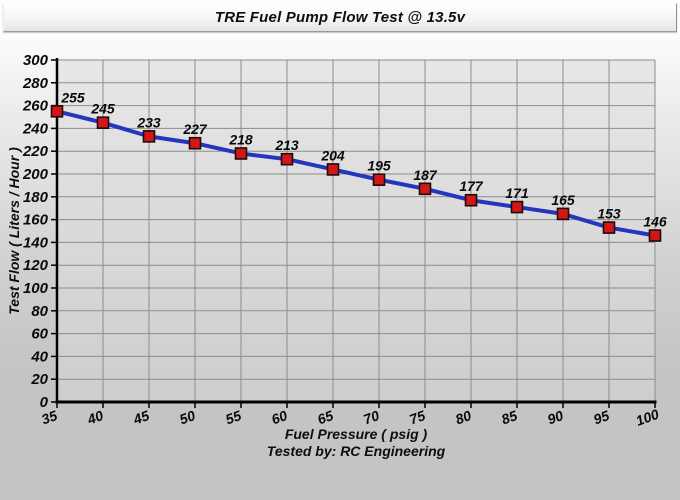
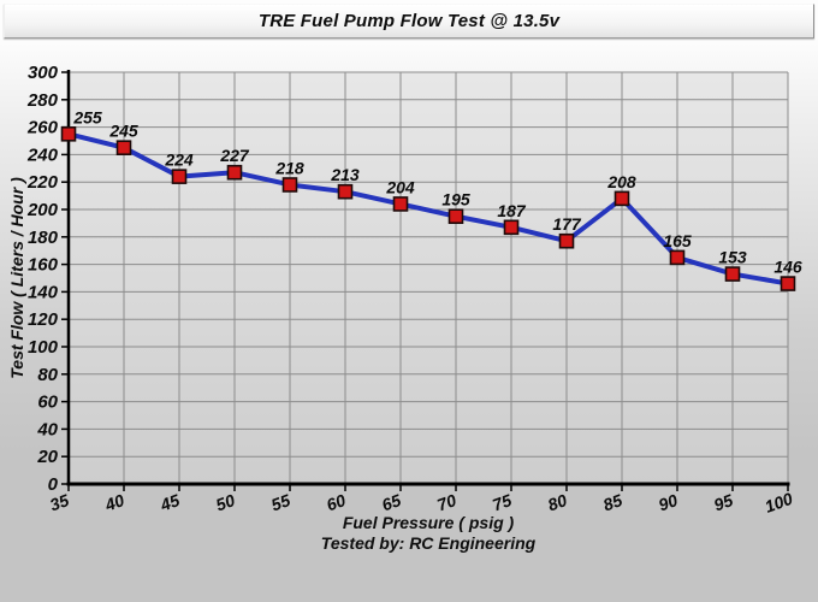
45: 233 -> 224
85: 171 -> 208
